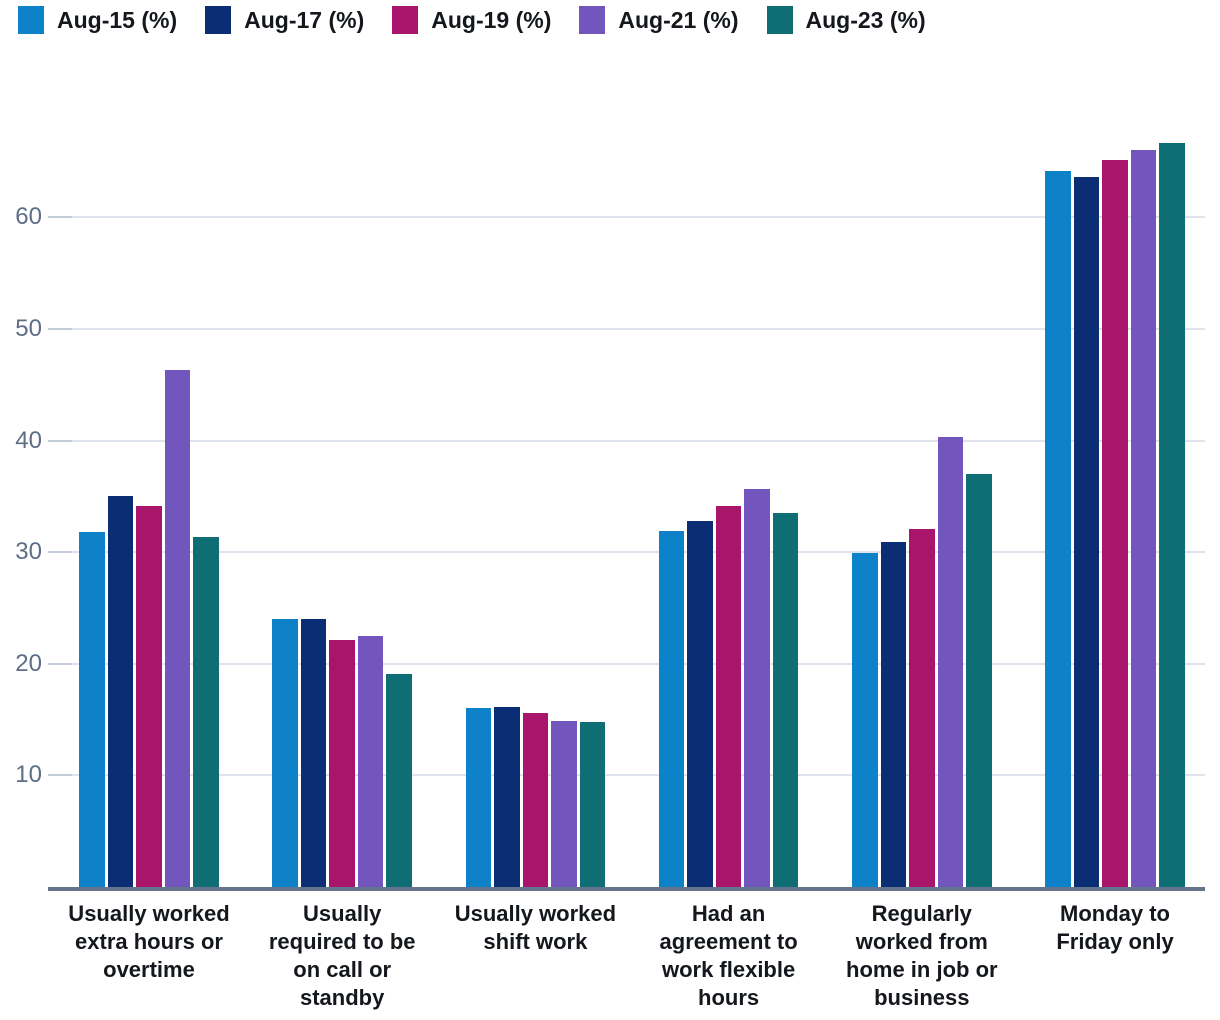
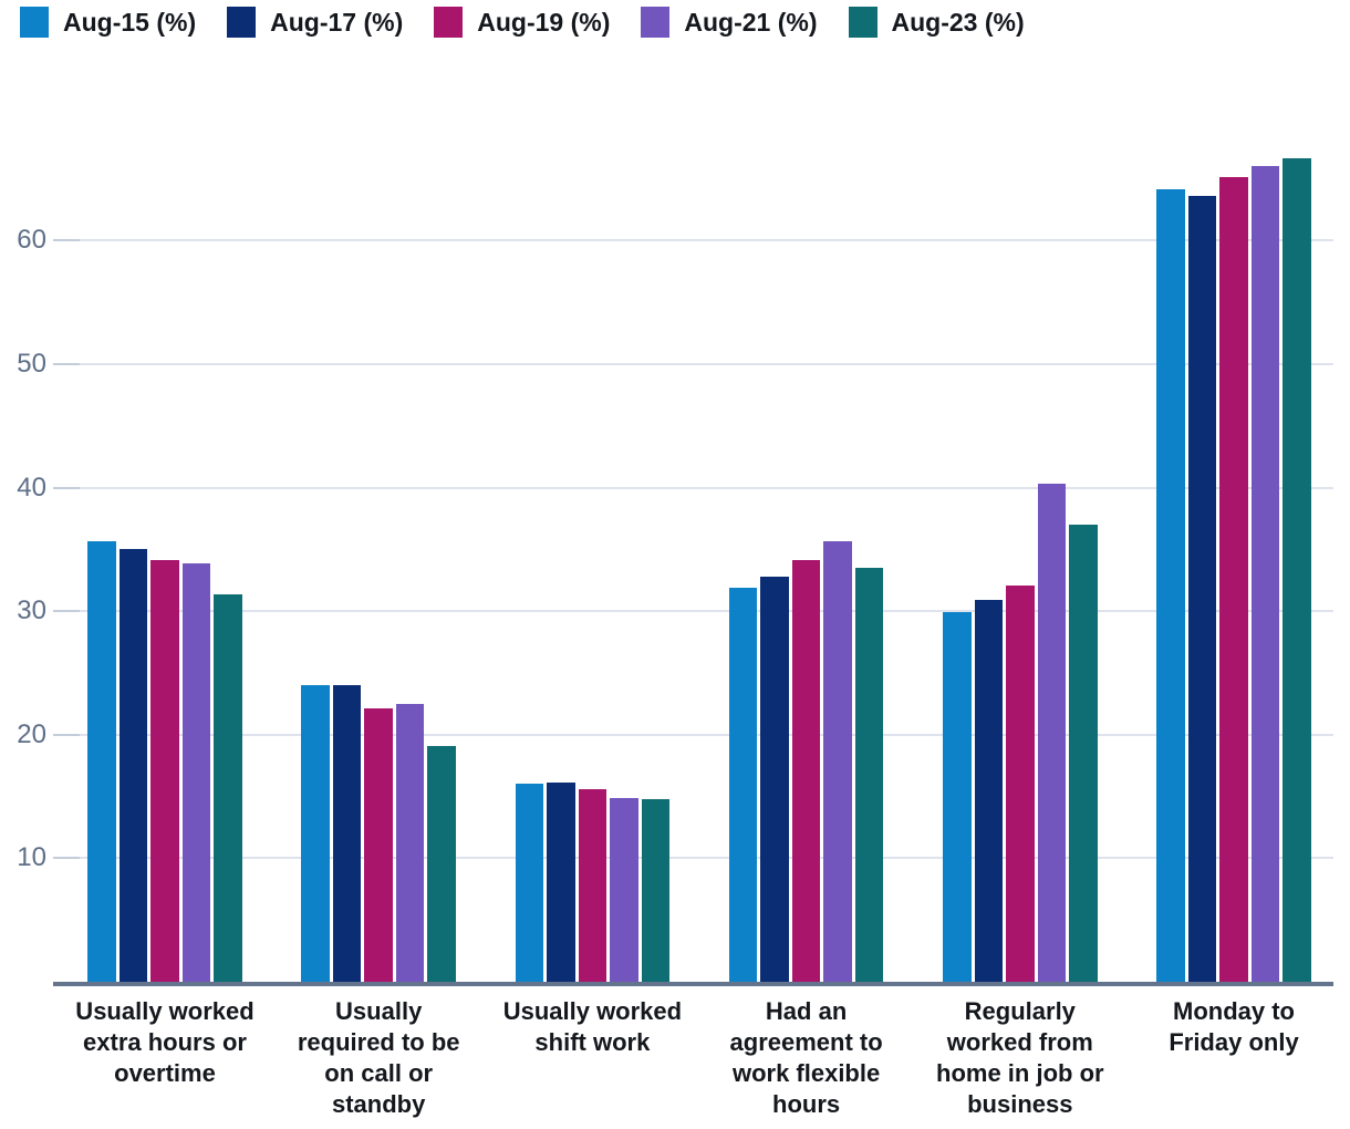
Aug-15 (%)/Usually worked extra hours or overtime: 31.8 -> 35.7
Aug-21 (%)/Usually worked extra hours or overtime: 46.3 -> 33.9
